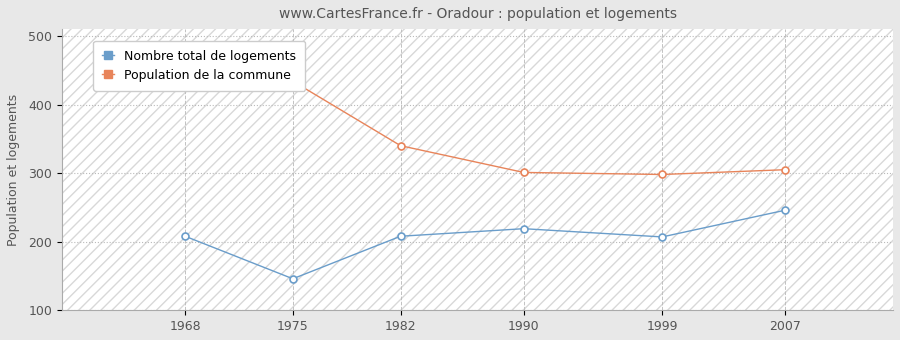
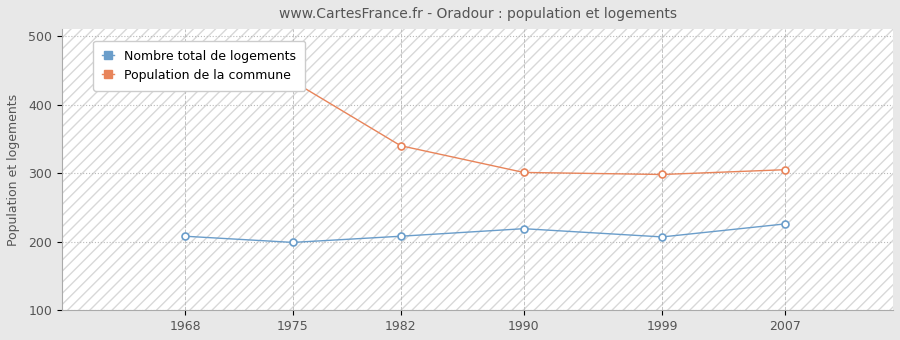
Nombre total de logements/1975: 146 -> 199
Nombre total de logements/2007: 246 -> 226
